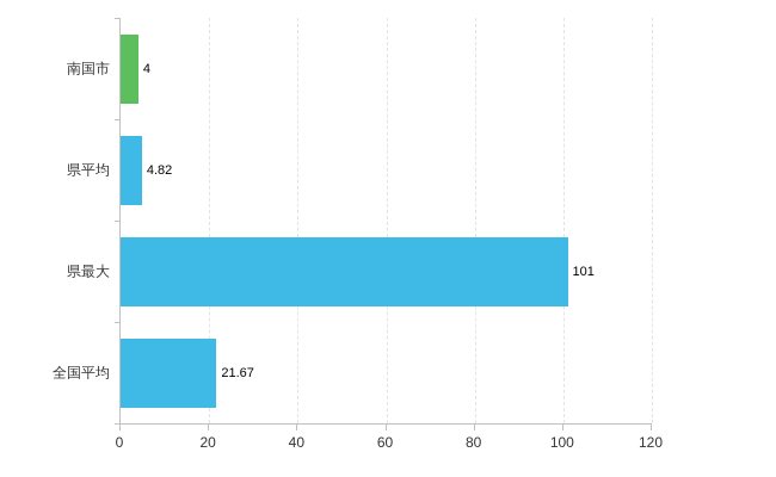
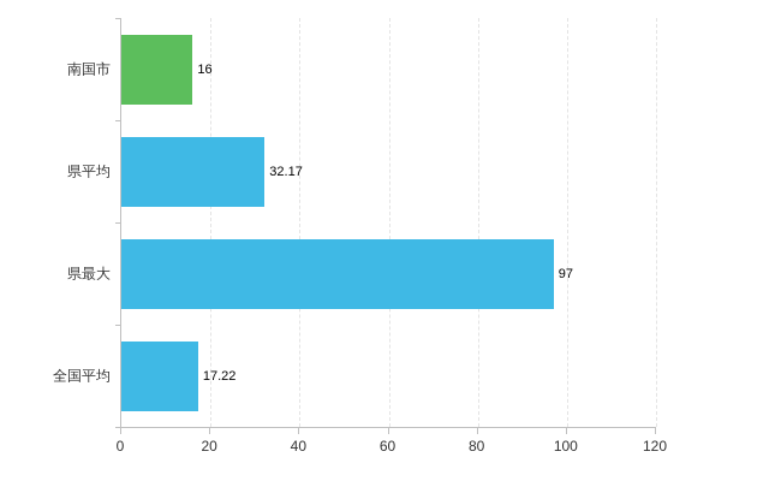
南国市: 4 -> 16
県平均: 4.82 -> 32.17
県最大: 101 -> 97
全国平均: 21.67 -> 17.22
